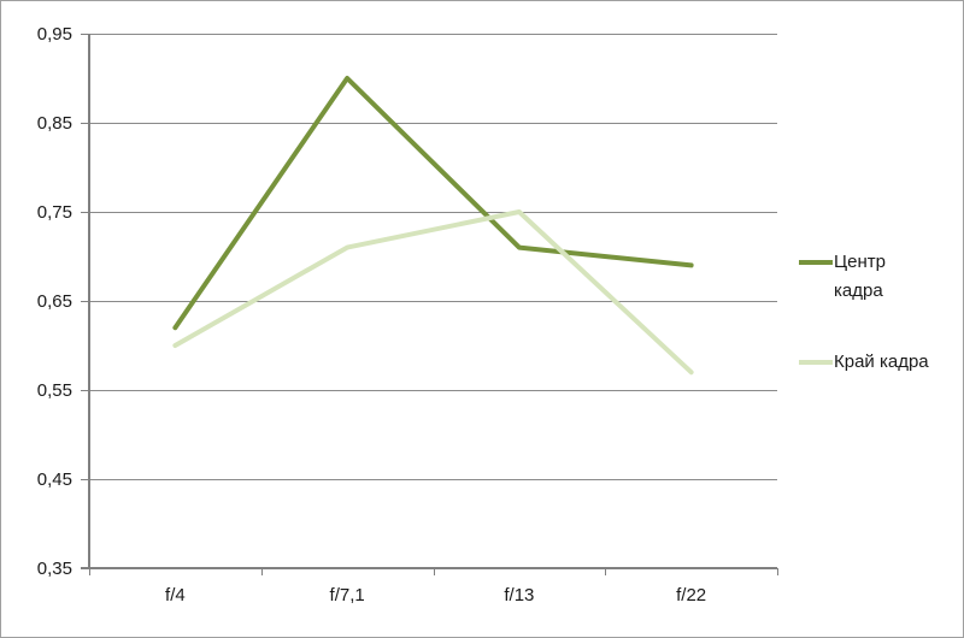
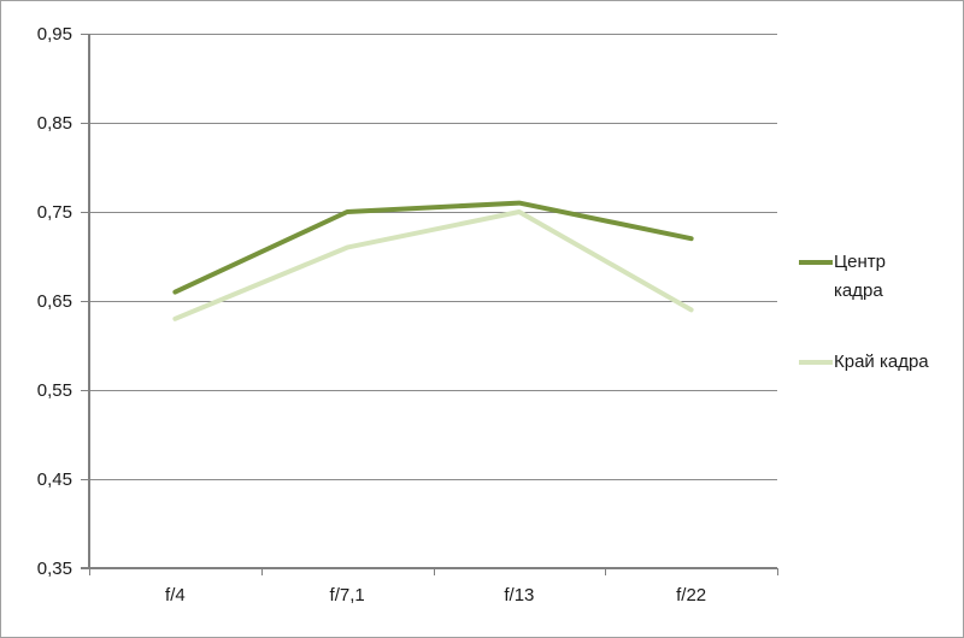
Центр кадра/f/4: 0,62 -> 0,66
Край кадра/f/4: 0,60 -> 0,63
Центр кадра/f/7,1: 0,90 -> 0,75
Центр кадра/f/13: 0,71 -> 0,76
Центр кадра/f/22: 0,69 -> 0,72
Край кадра/f/22: 0,57 -> 0,64
